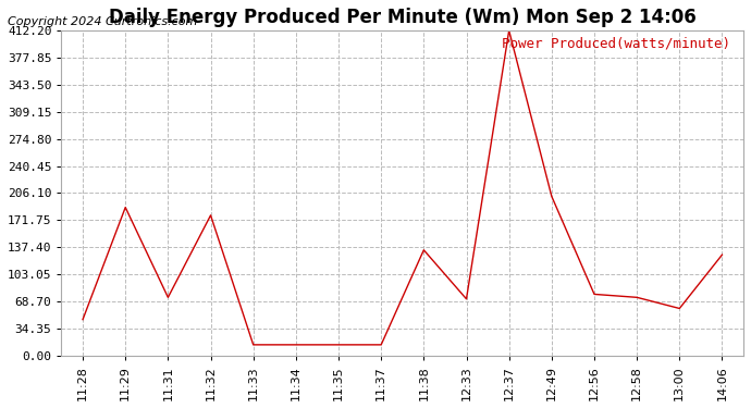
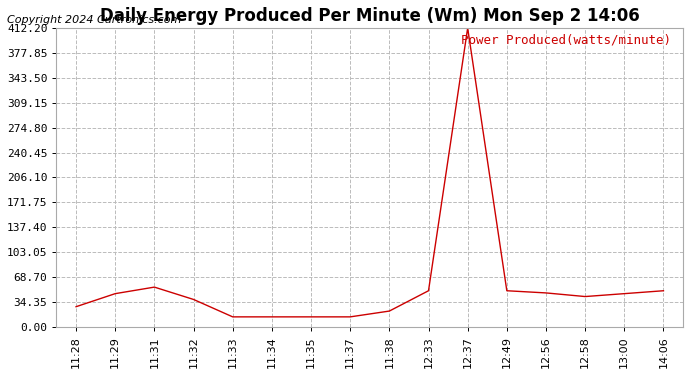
11:28: 46 -> 28
11:29: 188 -> 46
11:31: 74 -> 55
11:32: 178 -> 38
11:38: 134 -> 22
12:33: 72 -> 50
12:49: 202 -> 50
12:56: 78 -> 47
12:58: 74 -> 42
13:00: 60 -> 46
14:06: 128 -> 50
